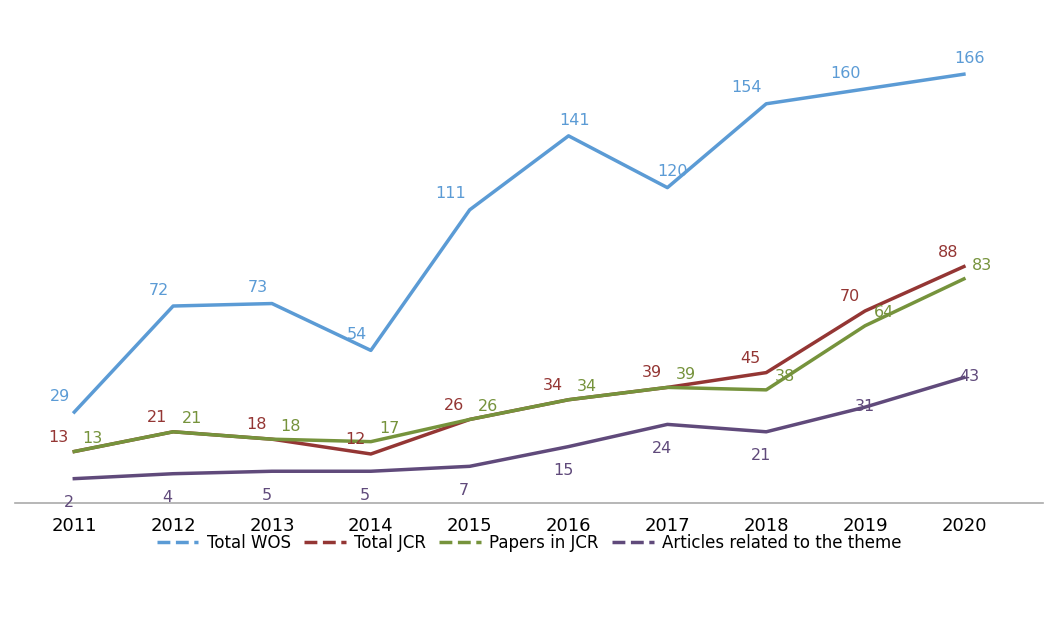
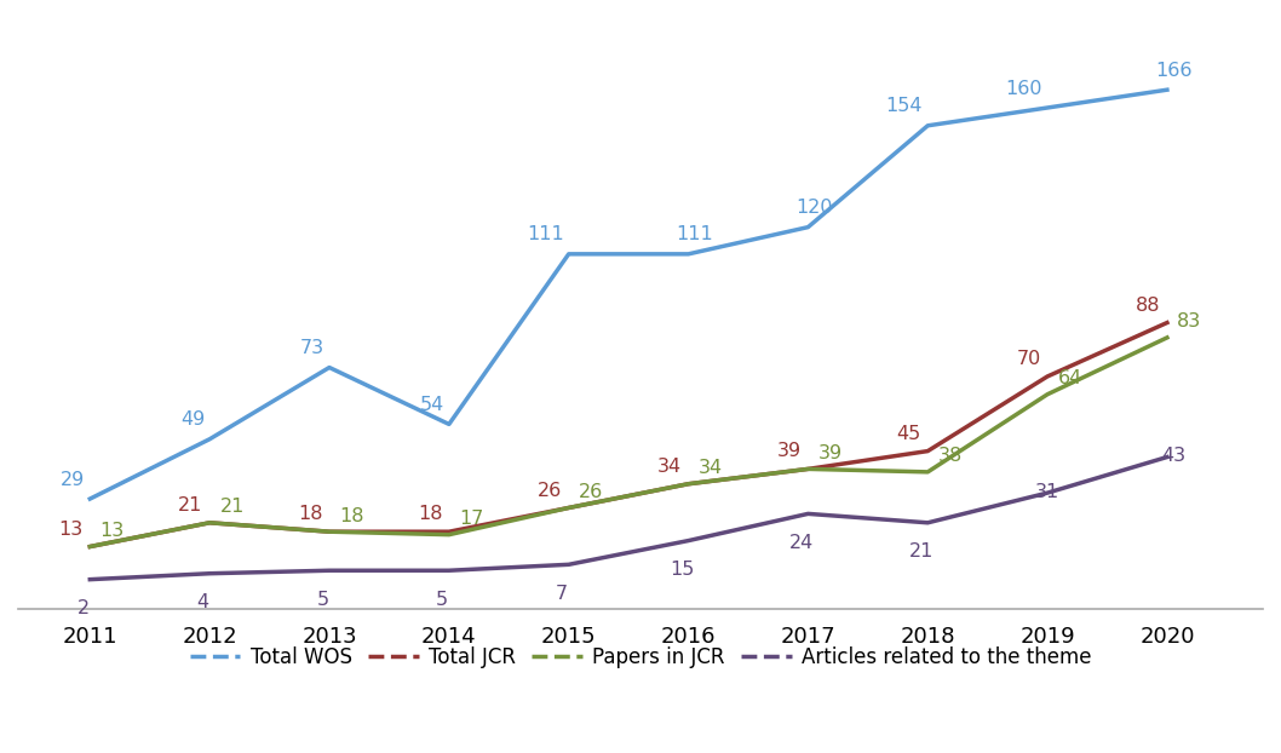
Total WOS/2012: 72 -> 49
Total JCR/2014: 12 -> 18
Total WOS/2016: 141 -> 111
